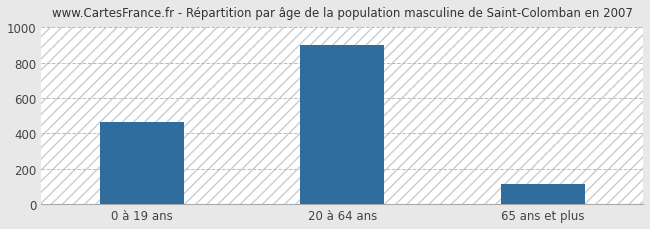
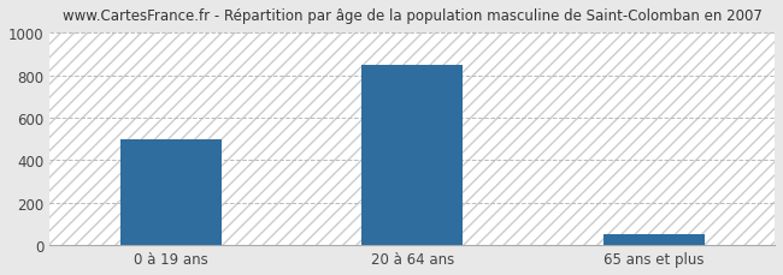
0 à 19 ans: 460 -> 500
20 à 64 ans: 900 -> 850
65 ans et plus: 110 -> 50
